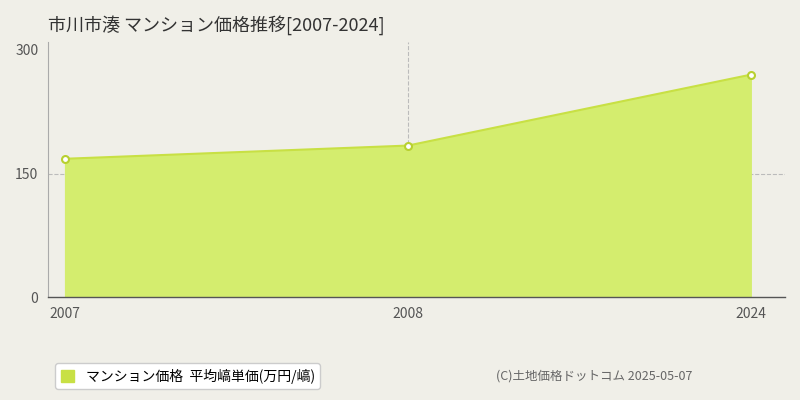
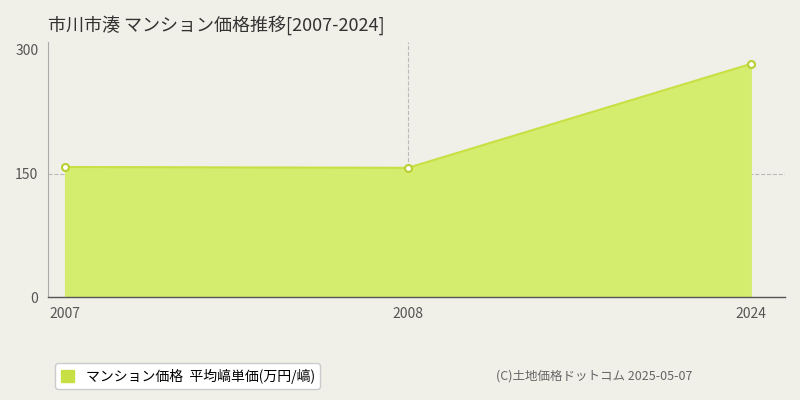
2007: 168 -> 158
2008: 184 -> 157
2024: 270 -> 283
